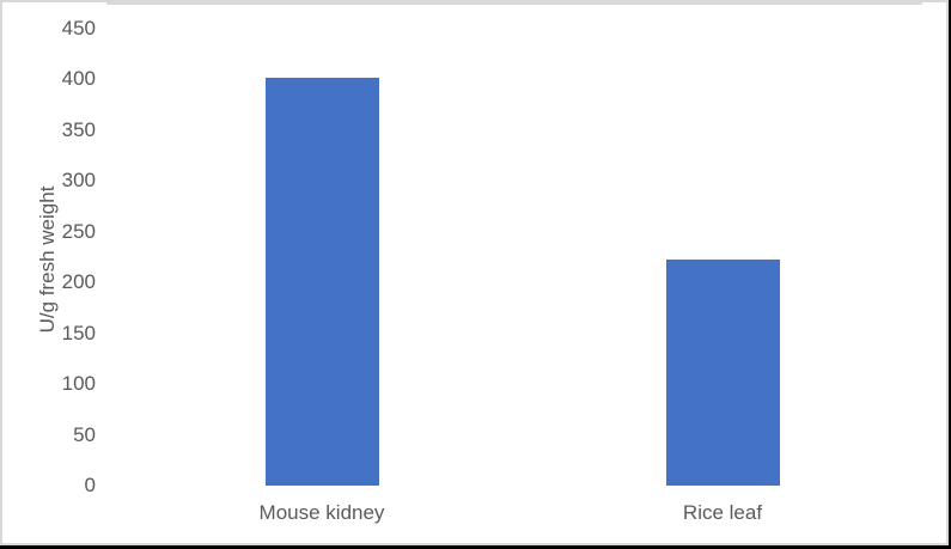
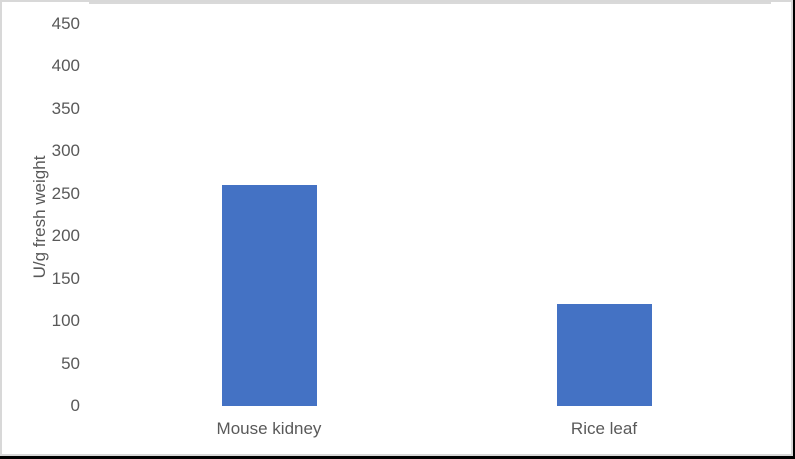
Mouse kidney: 400 -> 260
Rice leaf: 220 -> 120
